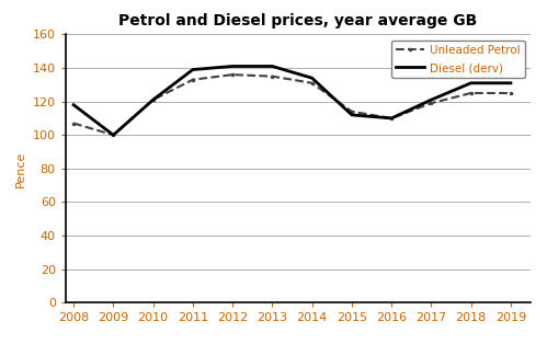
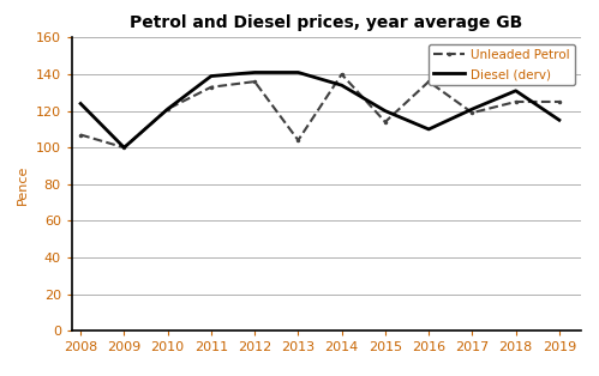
Diesel (derv)/2008: 118 -> 124
Unleaded Petrol/2013: 135 -> 104
Unleaded Petrol/2014: 131 -> 140
Diesel (derv)/2015: 112 -> 120
Unleaded Petrol/2016: 110 -> 136
Diesel (derv)/2019: 131 -> 115
